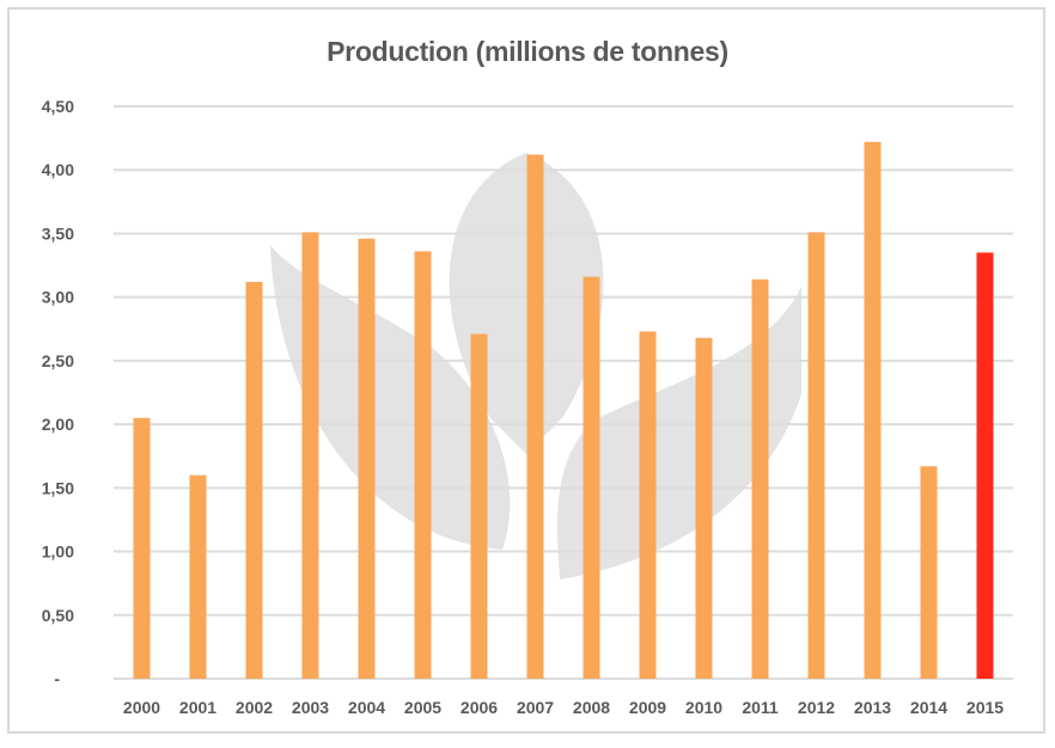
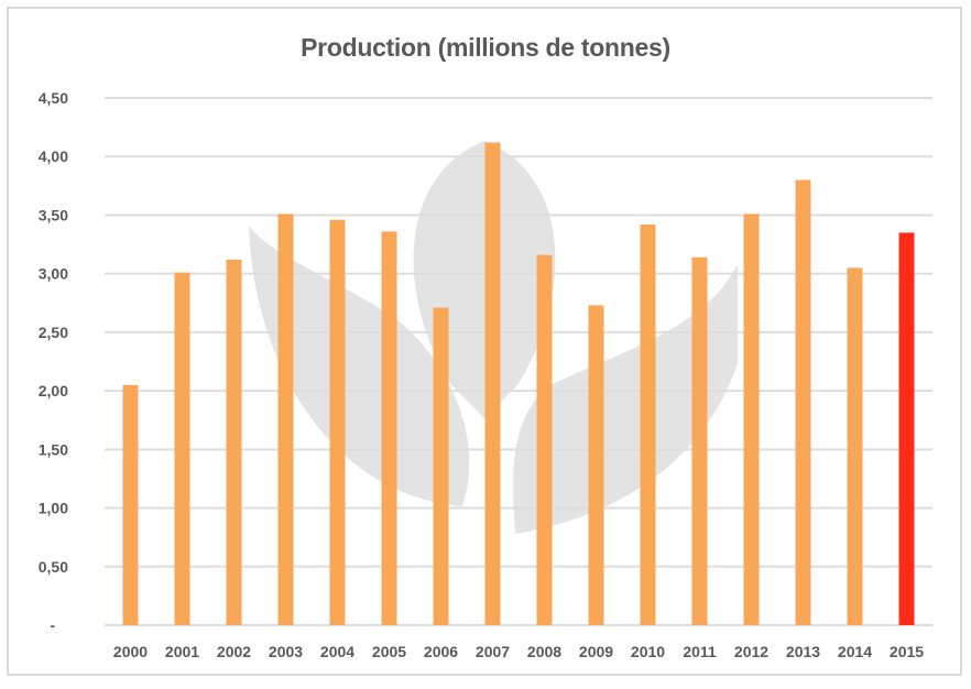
2001: 1,60 -> 3,01
2010: 2,68 -> 3,42
2013: 4,22 -> 3,80
2014: 1,67 -> 3,05
